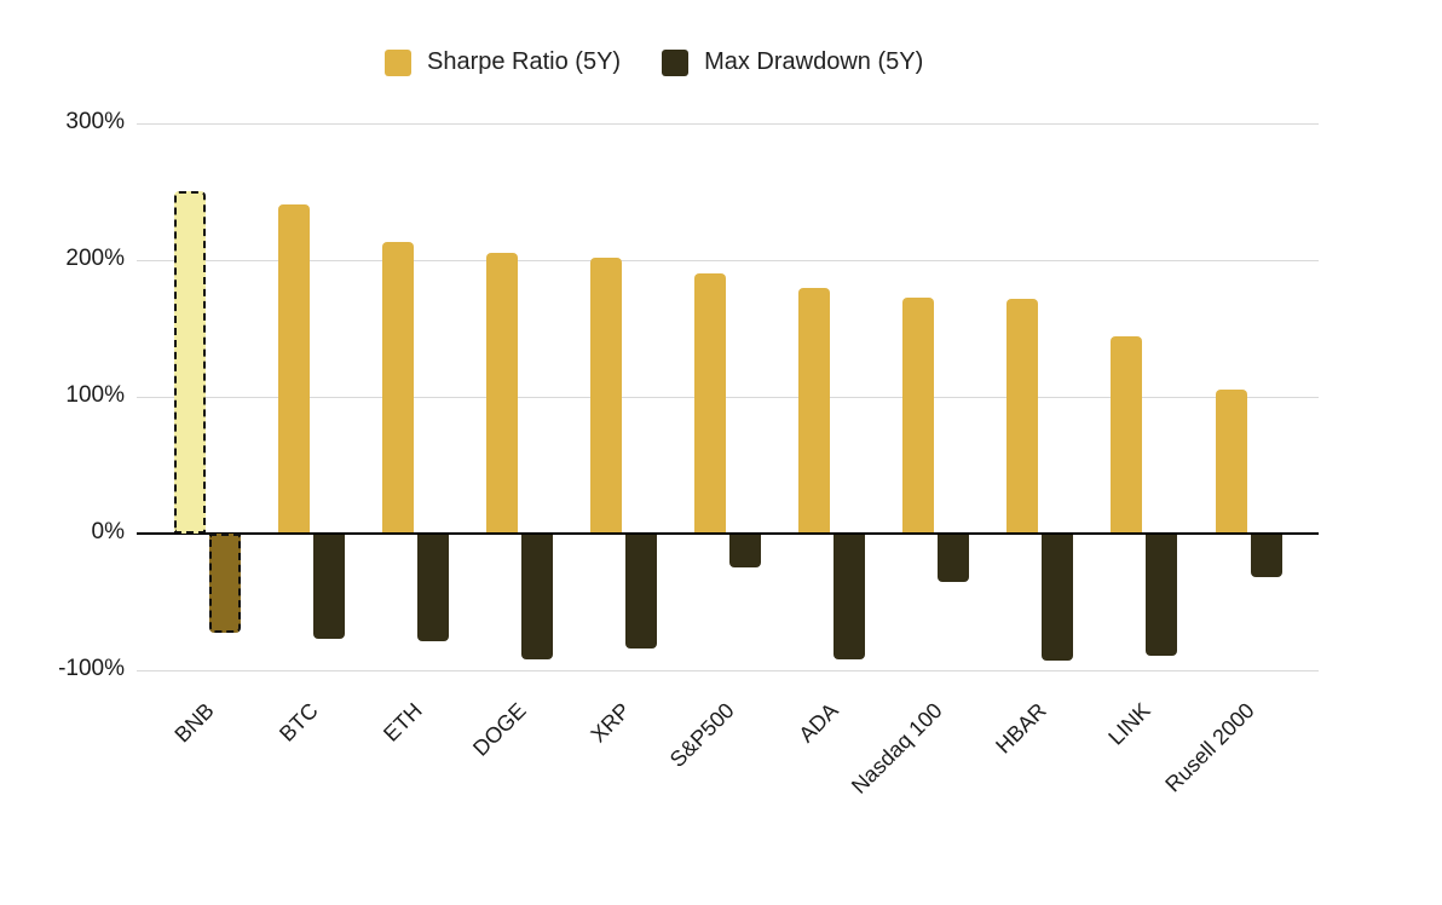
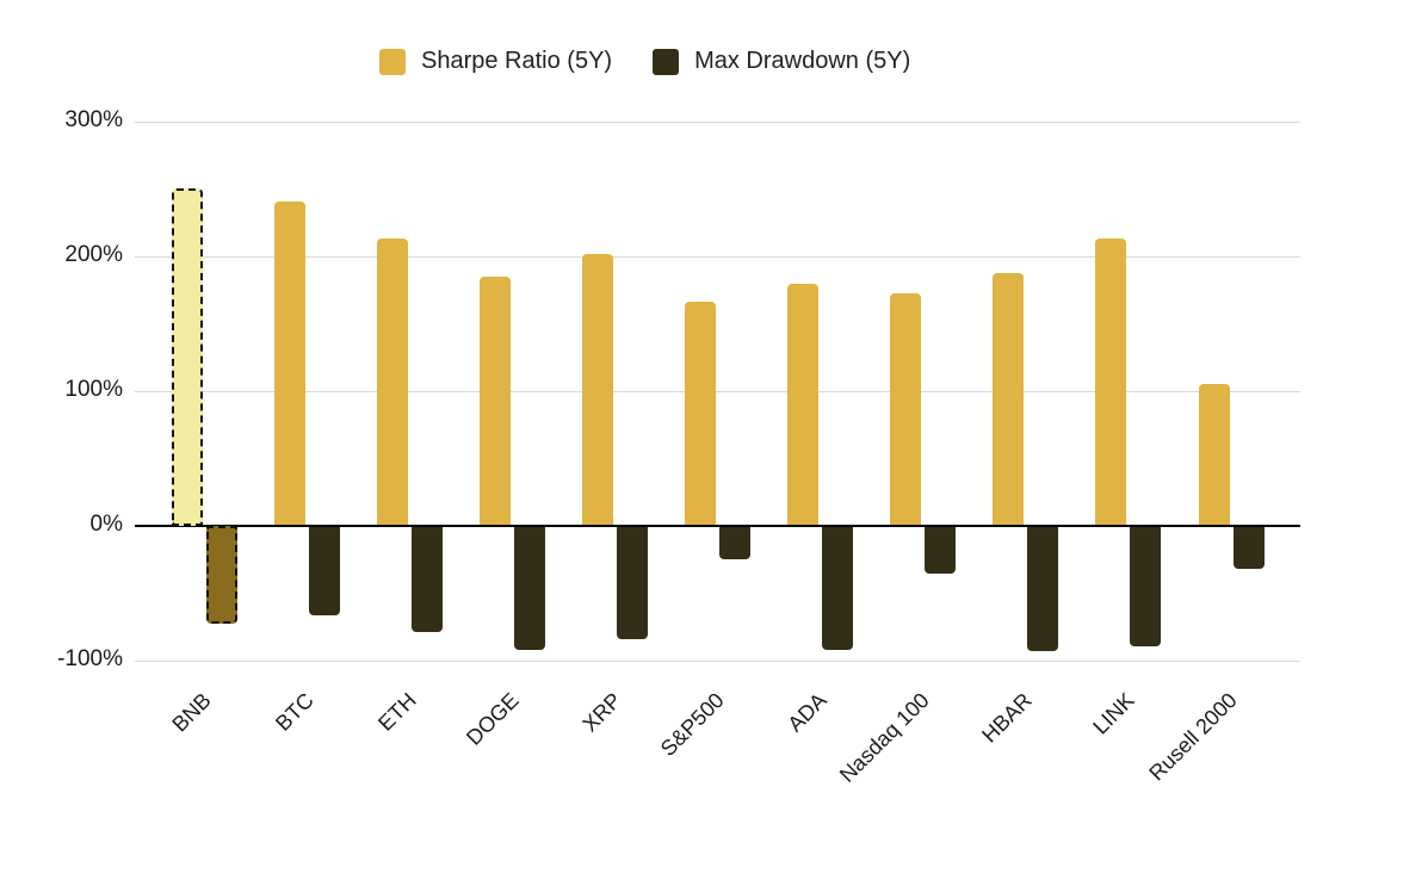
Max Drawdown (5Y)/BTC: -77% -> -66%
Sharpe Ratio (5Y)/DOGE: 205% -> 185%
Sharpe Ratio (5Y)/S&P500: 190% -> 166%
Sharpe Ratio (5Y)/HBAR: 172% -> 188%
Sharpe Ratio (5Y)/LINK: 144% -> 213%
